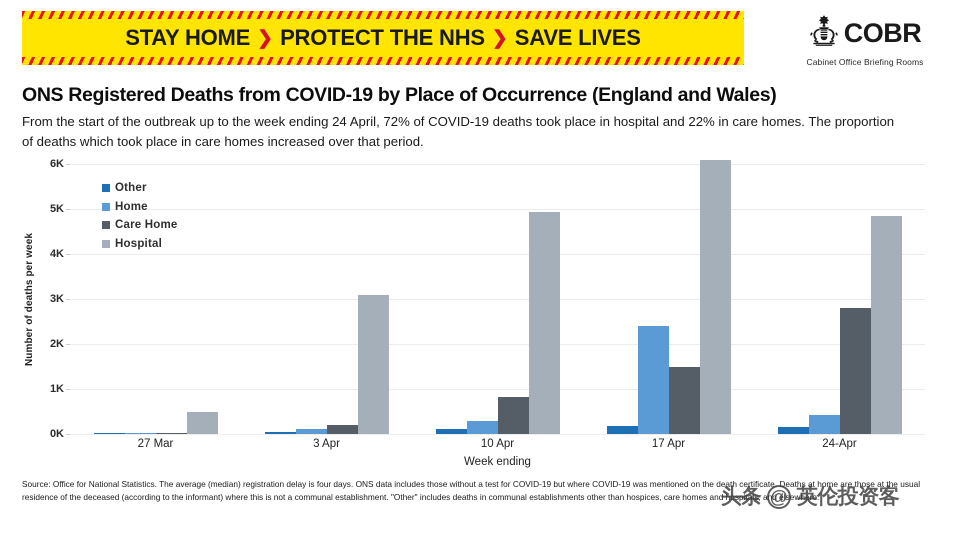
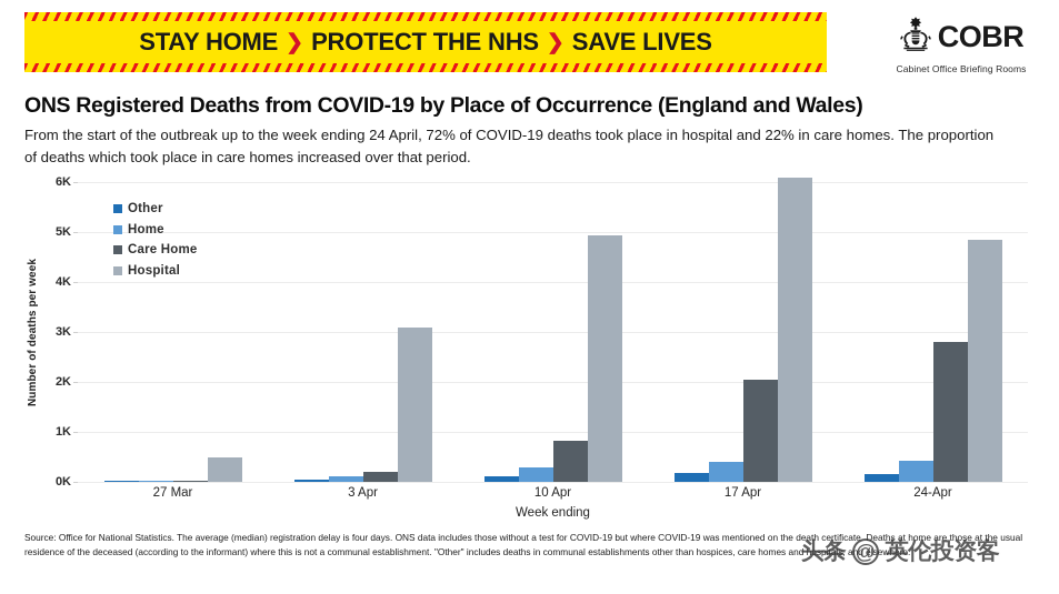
Home/17 Apr: 2.4K -> 0.4K
Care Home/17 Apr: 1.5K -> 2.0K
